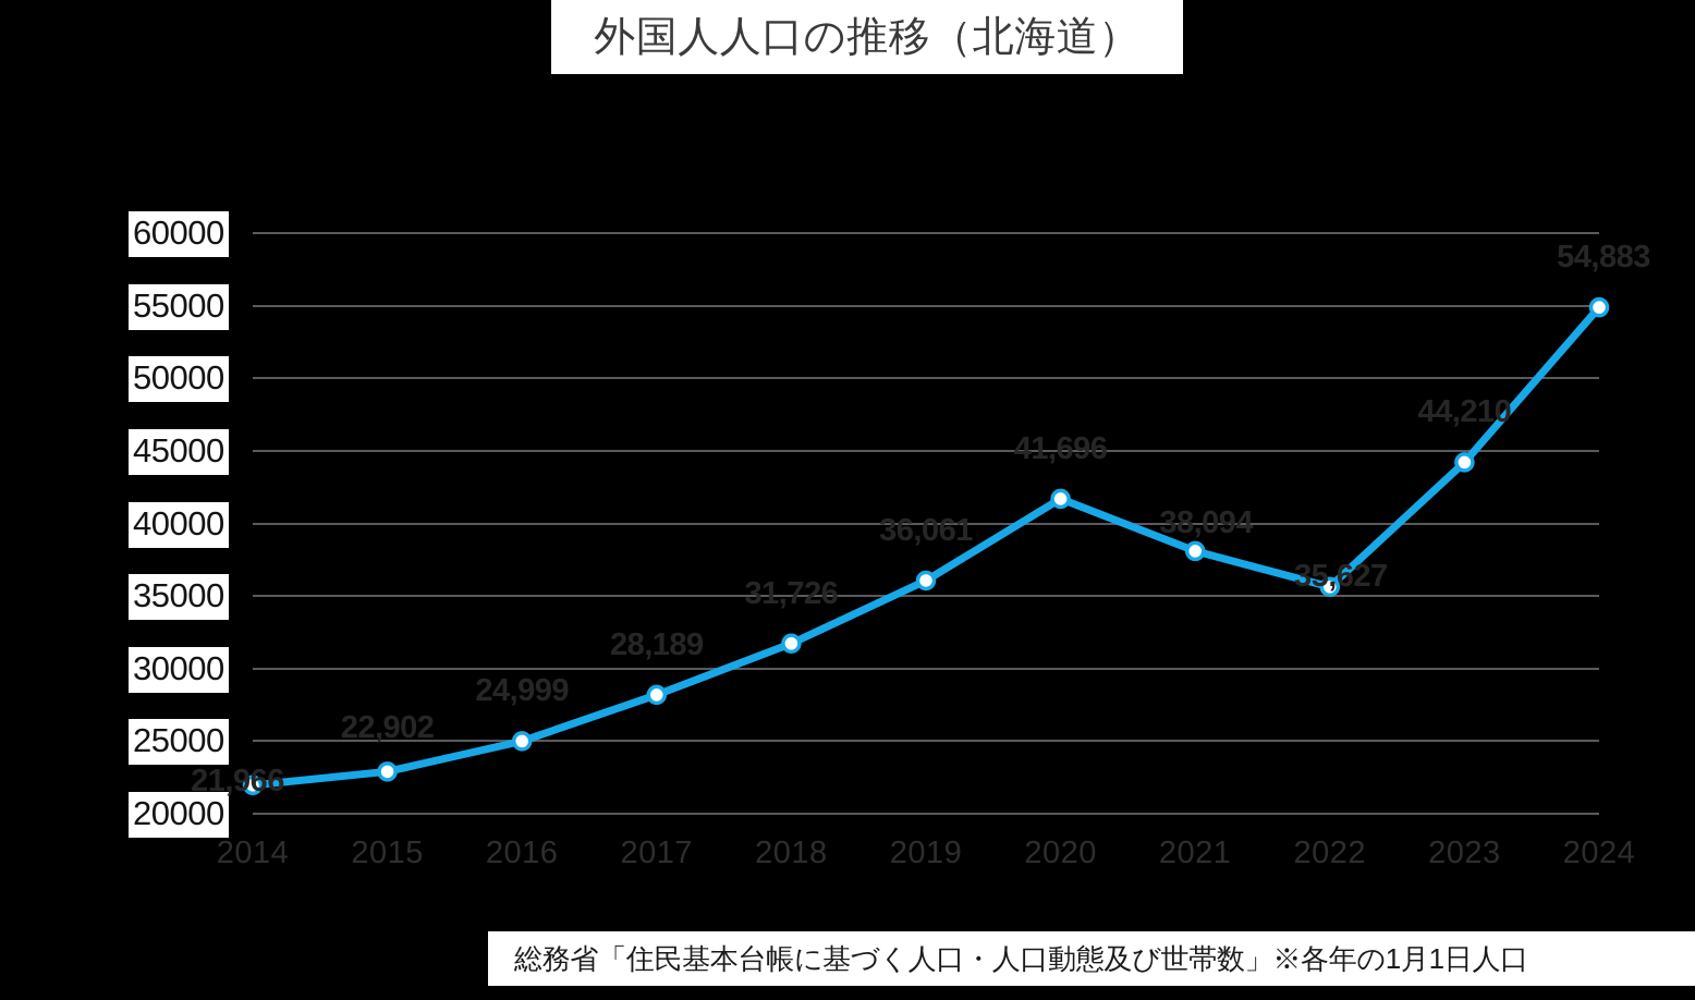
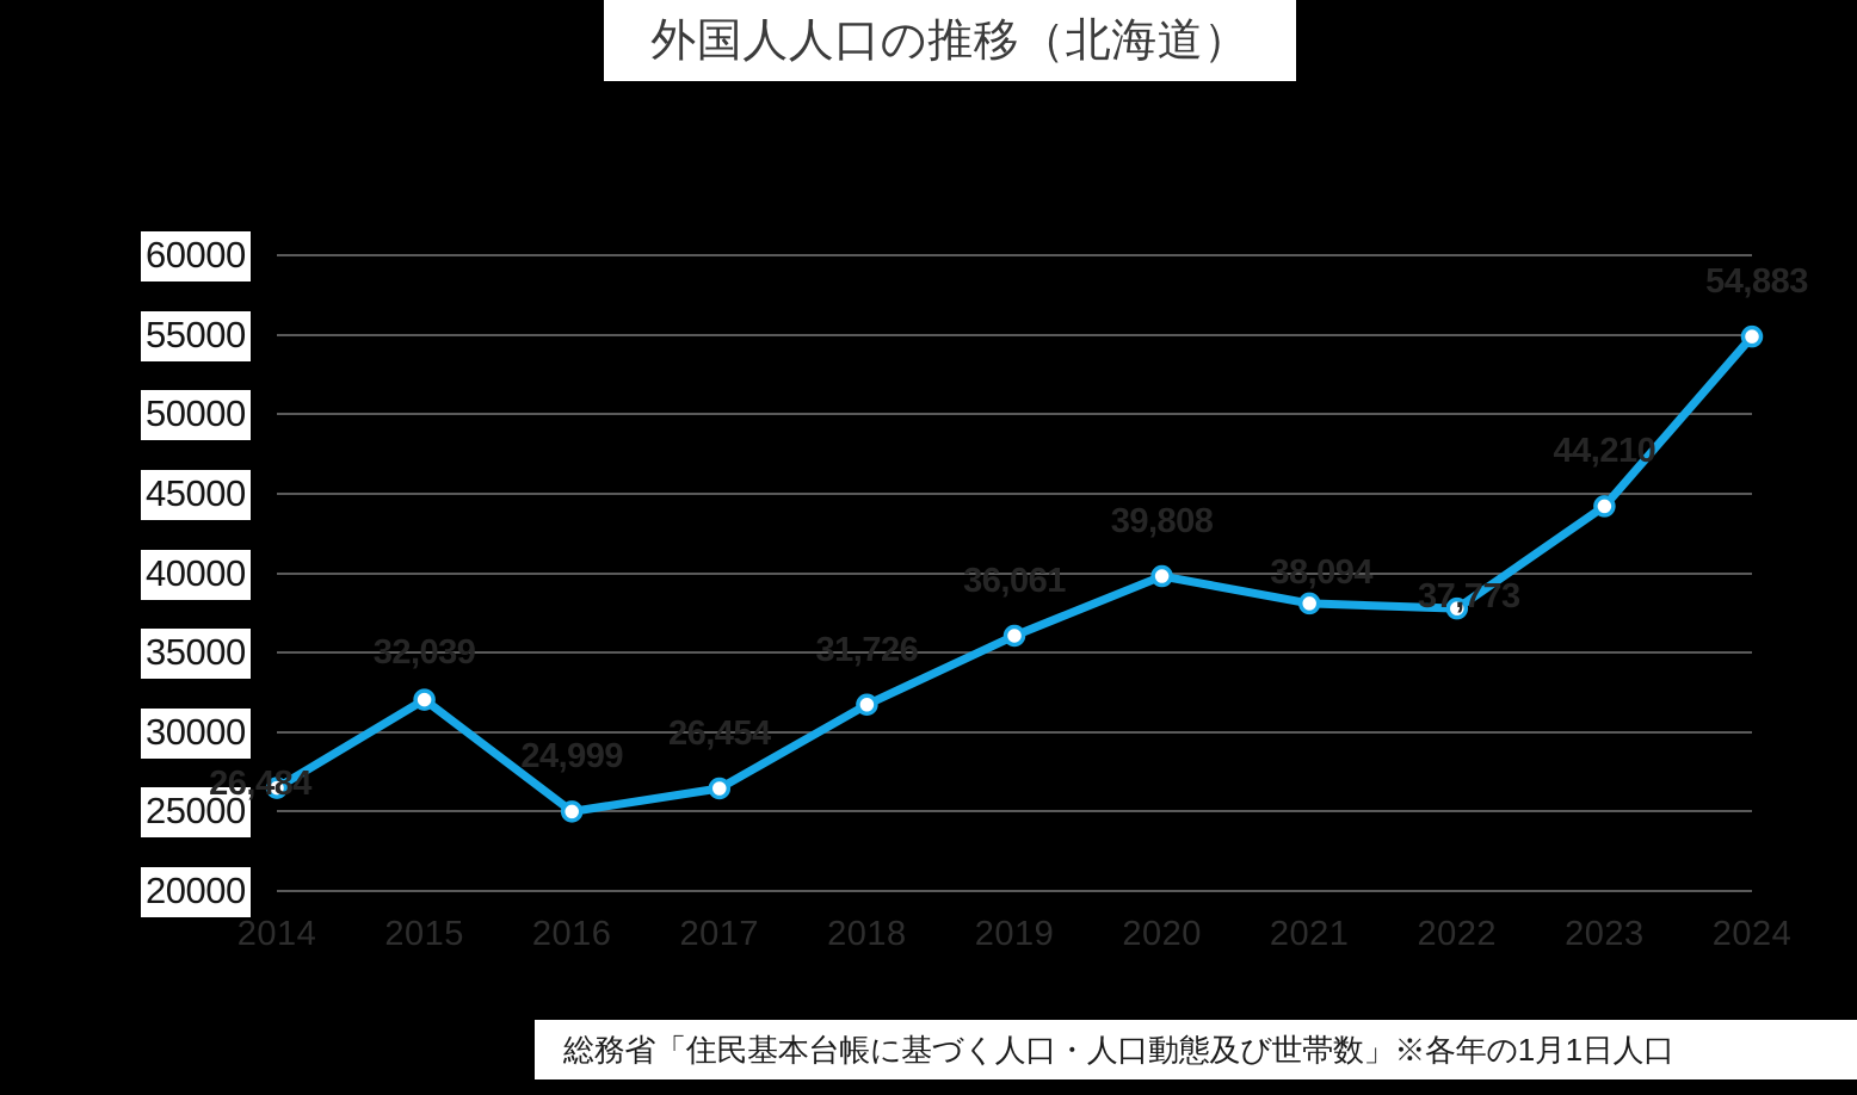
2014: 21,966 -> 26,484
2015: 22,902 -> 32,039
2017: 28,189 -> 26,454
2020: 41,696 -> 39,808
2022: 35,627 -> 37,773
